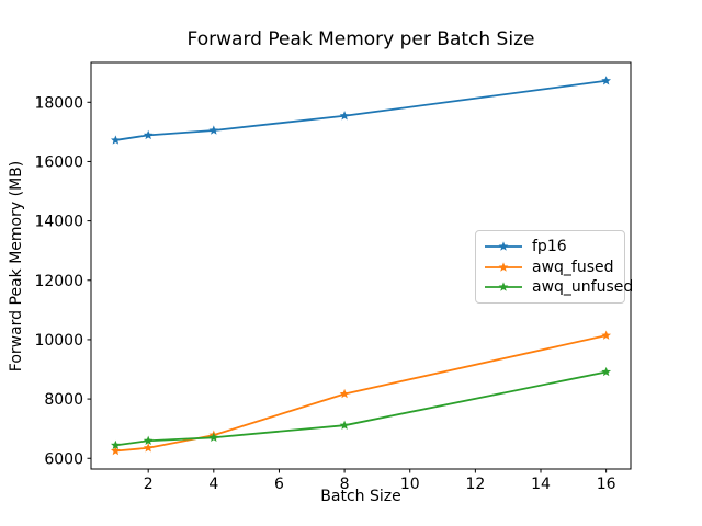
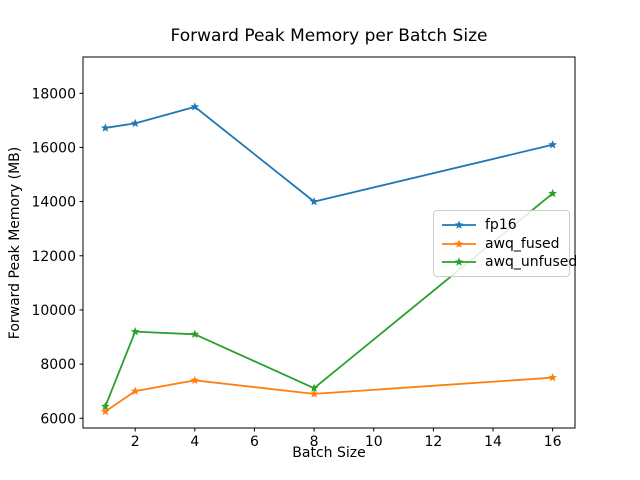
awq_fused/2: 6400 -> 7000
awq_unfused/2: 6600 -> 9200
fp16/4: 17000 -> 17500
awq_fused/4: 6800 -> 7400
awq_unfused/4: 6700 -> 9100
fp16/8: 17500 -> 14000
awq_fused/8: 8200 -> 6900
fp16/16: 18700 -> 16100
awq_fused/16: 10100 -> 7500
awq_unfused/16: 8900 -> 14300
